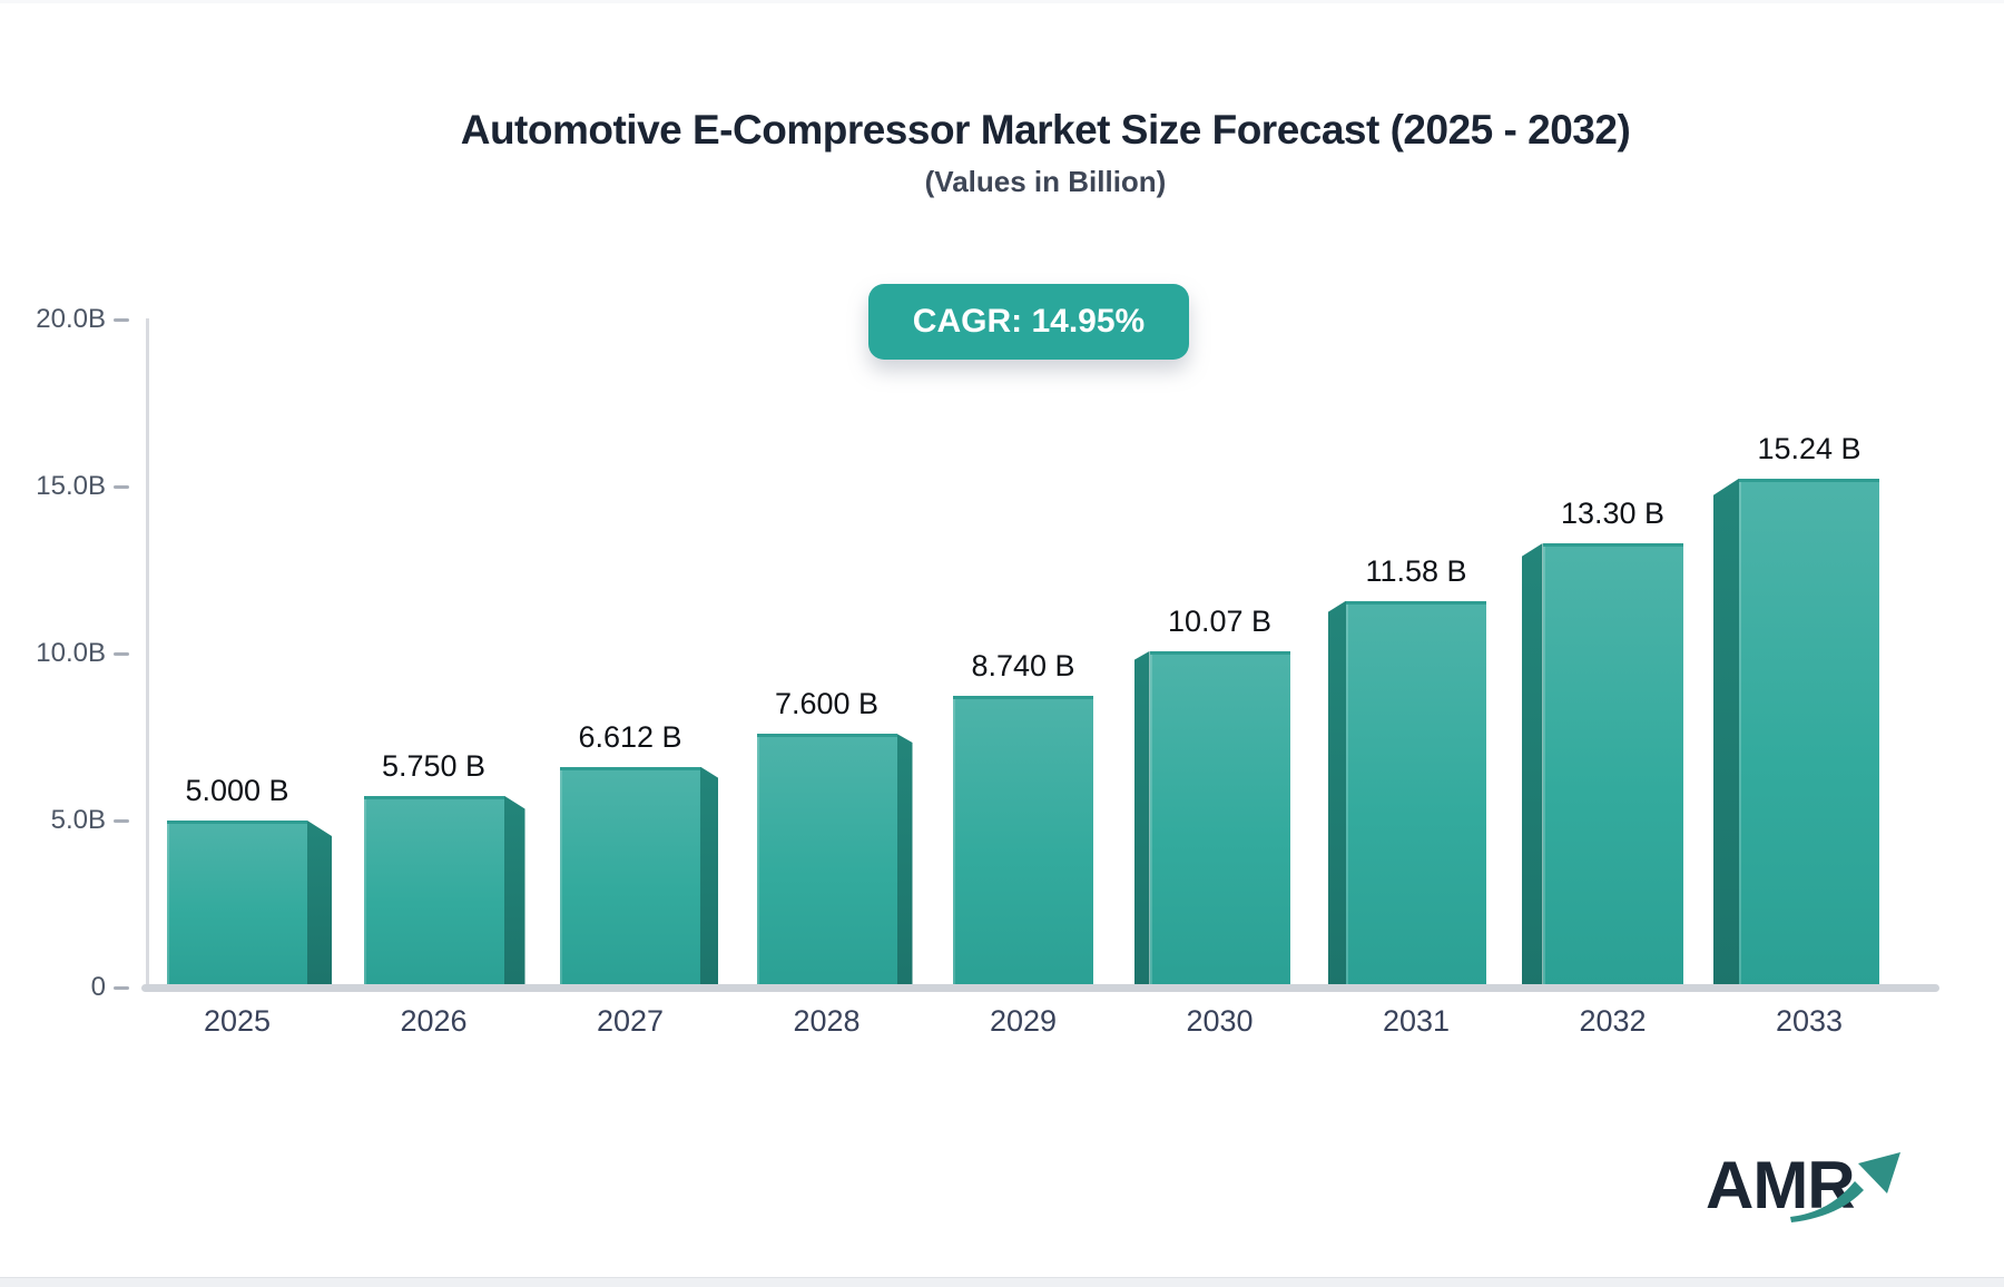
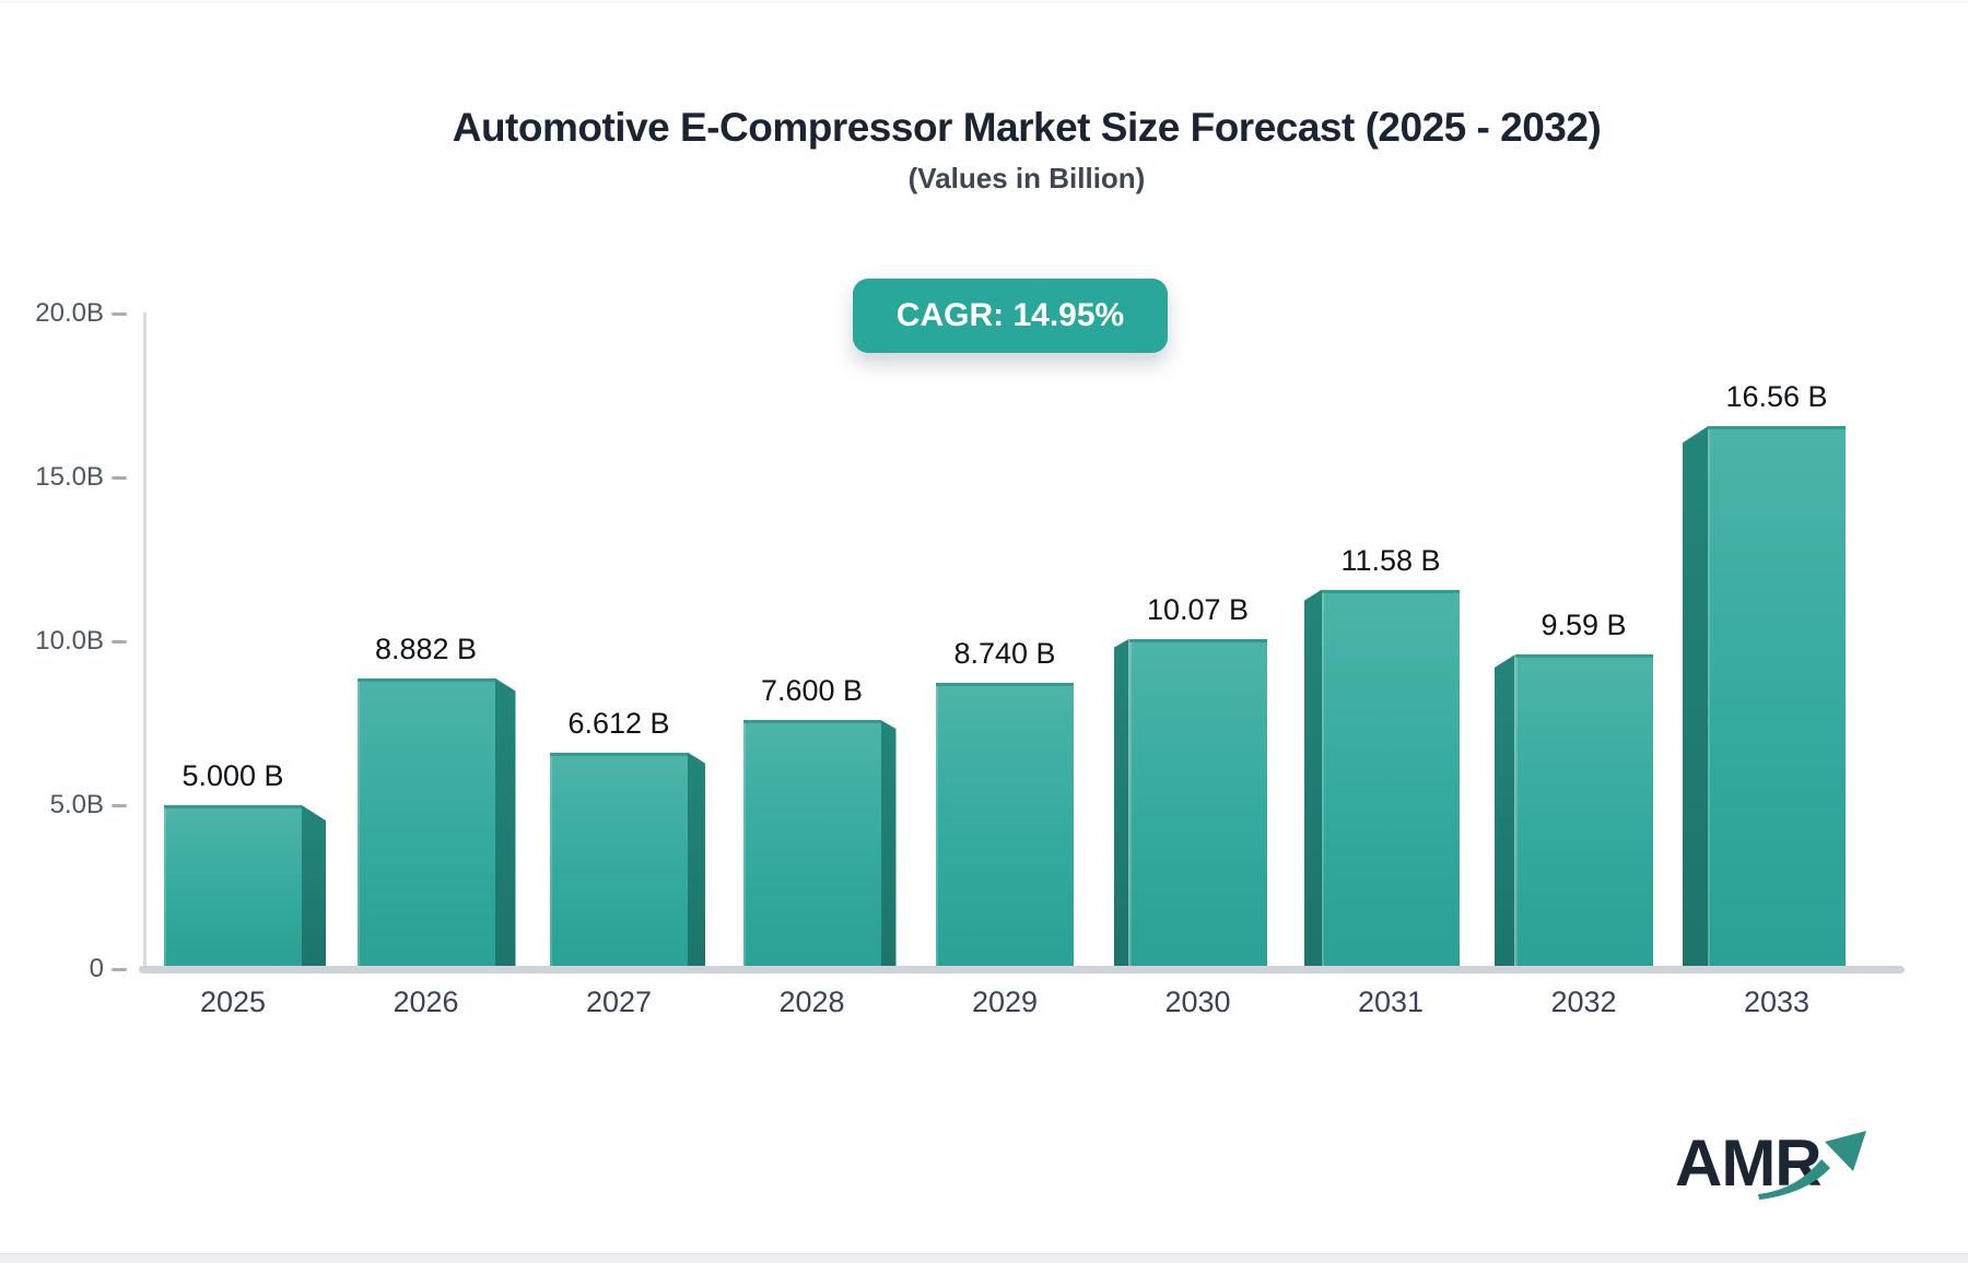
2026: 5.750 -> 8.882
2032: 13.30 -> 9.59
2033: 15.24 -> 16.56
